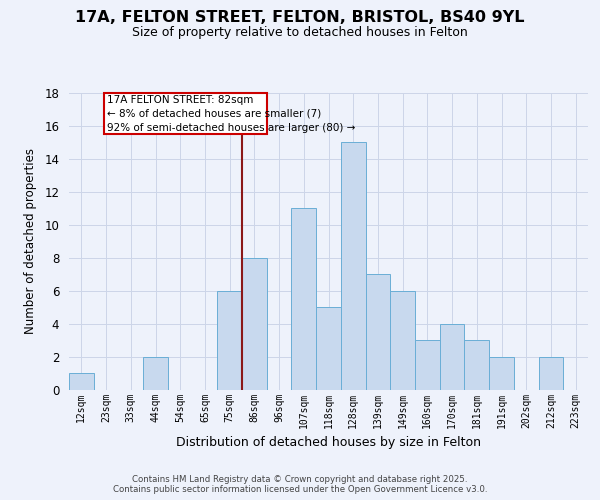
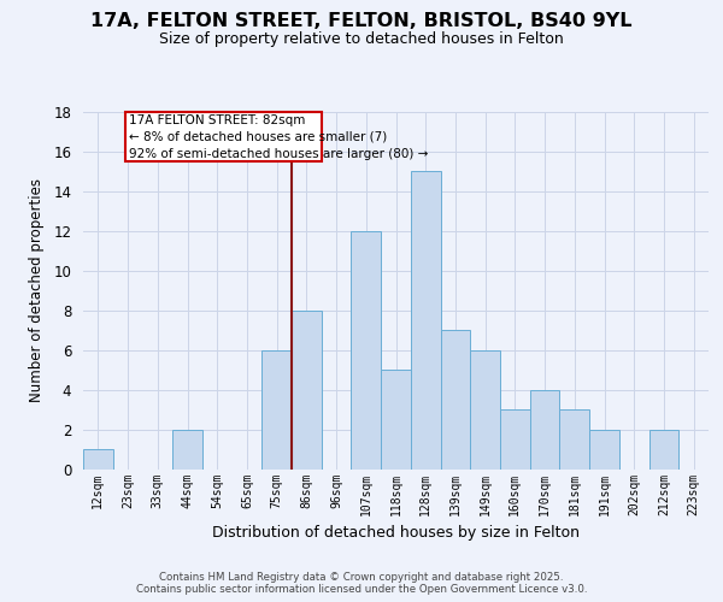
107sqm: 11 -> 12
